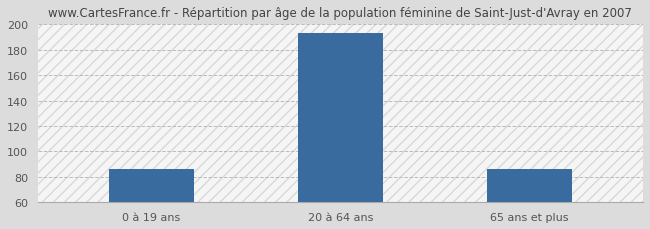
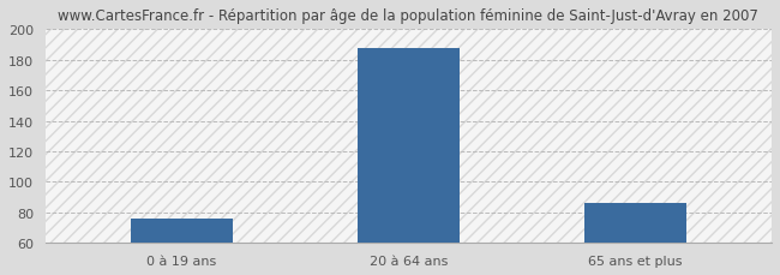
0 à 19 ans: 86 -> 76
20 à 64 ans: 193 -> 188
